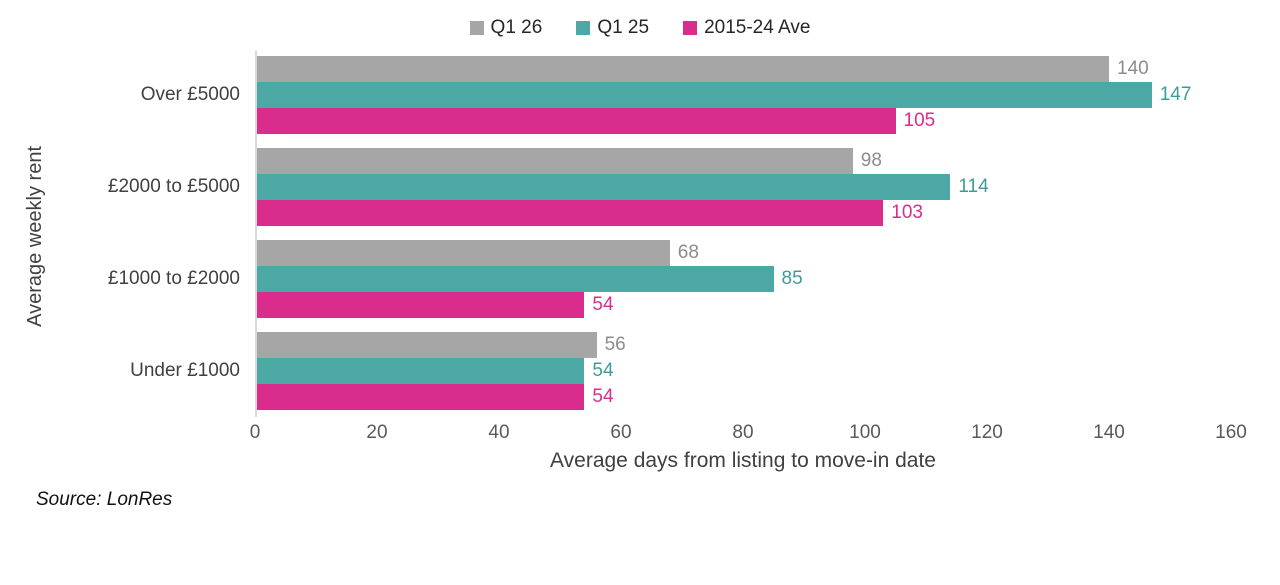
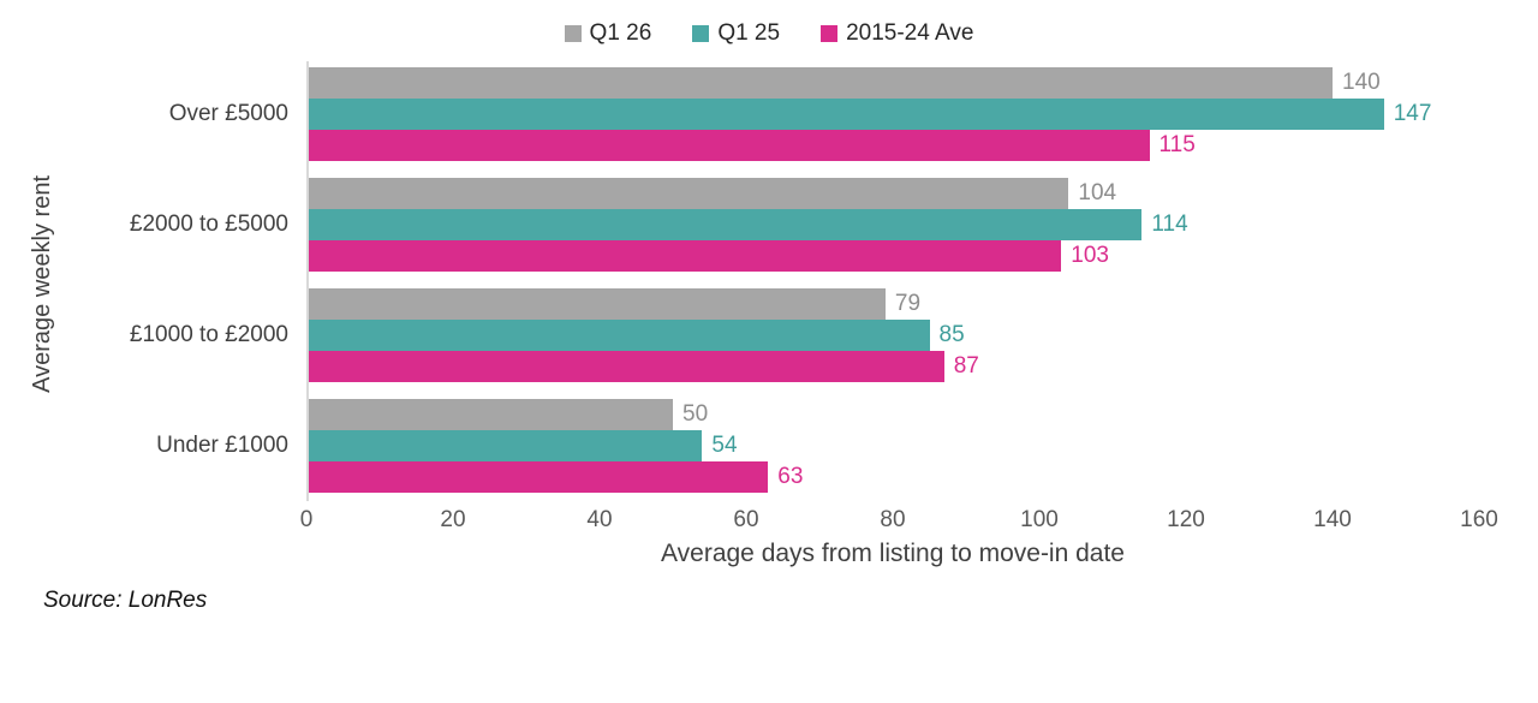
2015-24 Ave/Over £5000: 105 -> 115
Q1 26/£2000 to £5000: 98 -> 104
Q1 26/£1000 to £2000: 68 -> 79
2015-24 Ave/£1000 to £2000: 54 -> 87
Q1 26/Under £1000: 56 -> 50
2015-24 Ave/Under £1000: 54 -> 63
